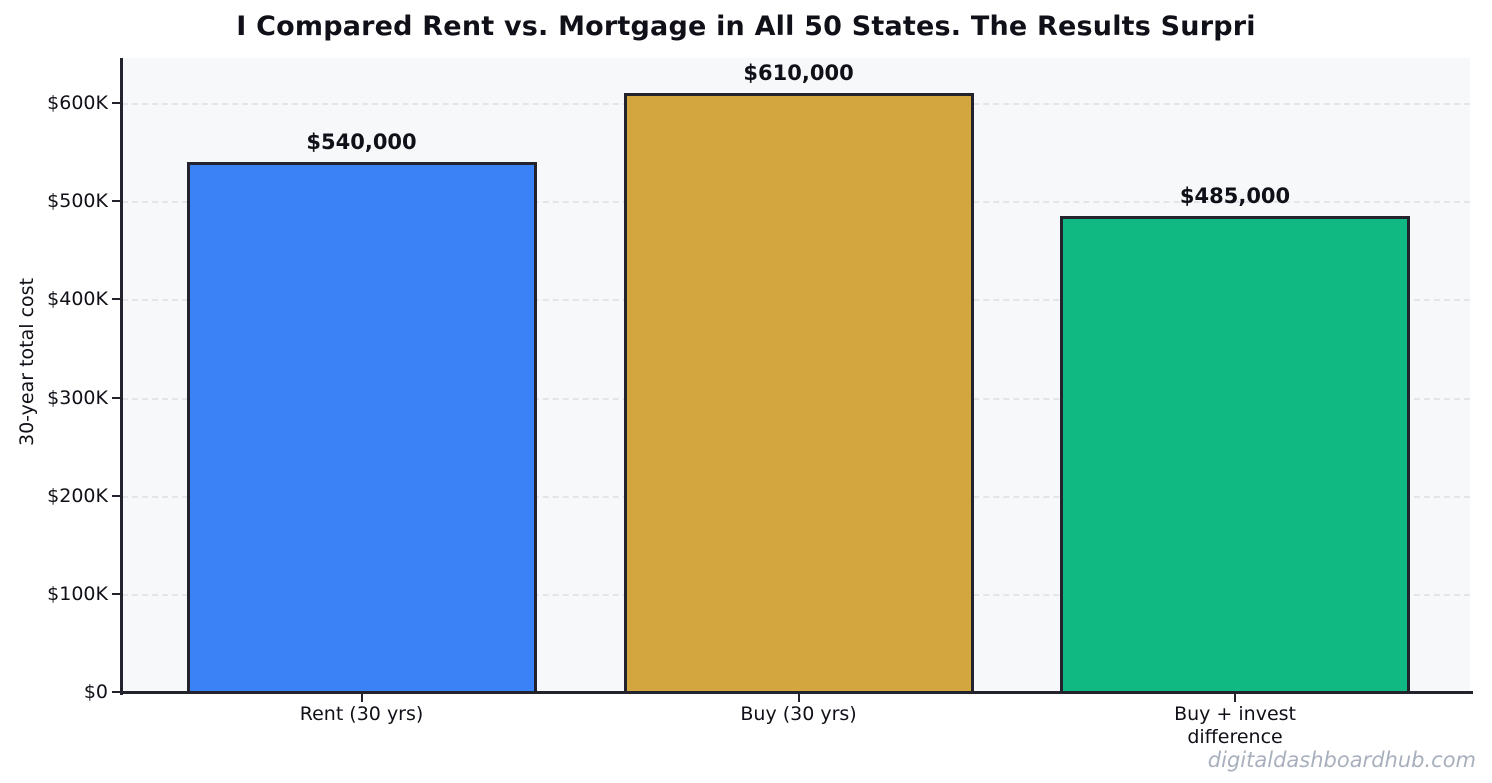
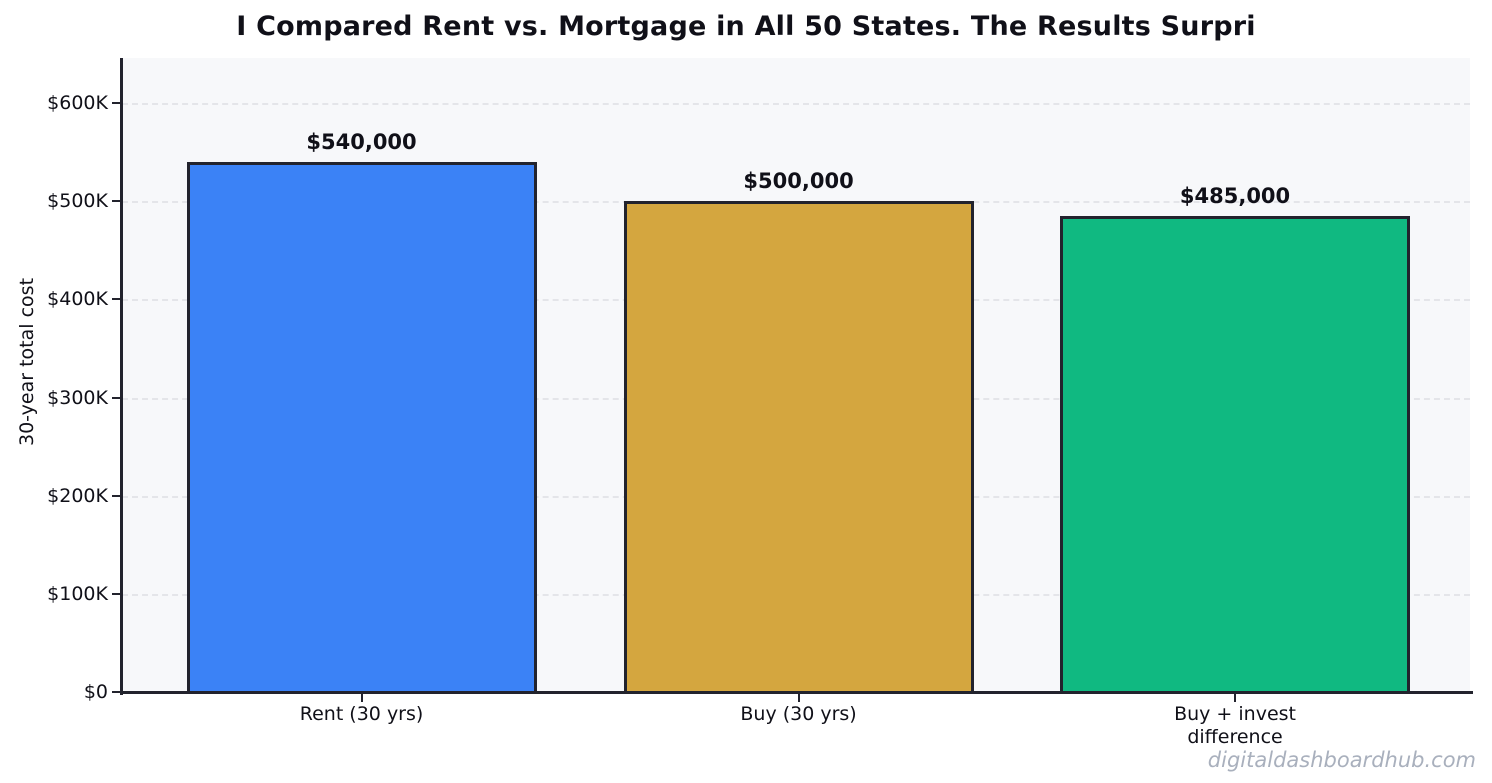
Buy (30 yrs): $610,000 -> $500,000
